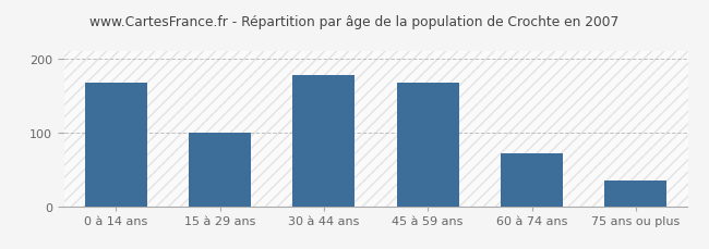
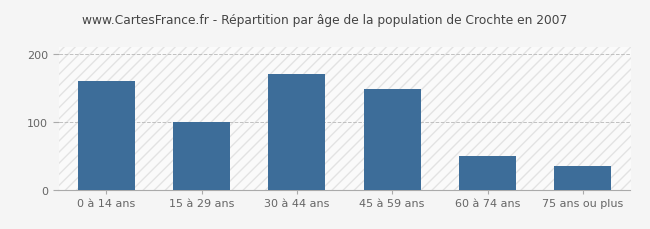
0 à 14 ans: 168 -> 160
30 à 44 ans: 178 -> 170
45 à 59 ans: 168 -> 148
60 à 74 ans: 72 -> 50
